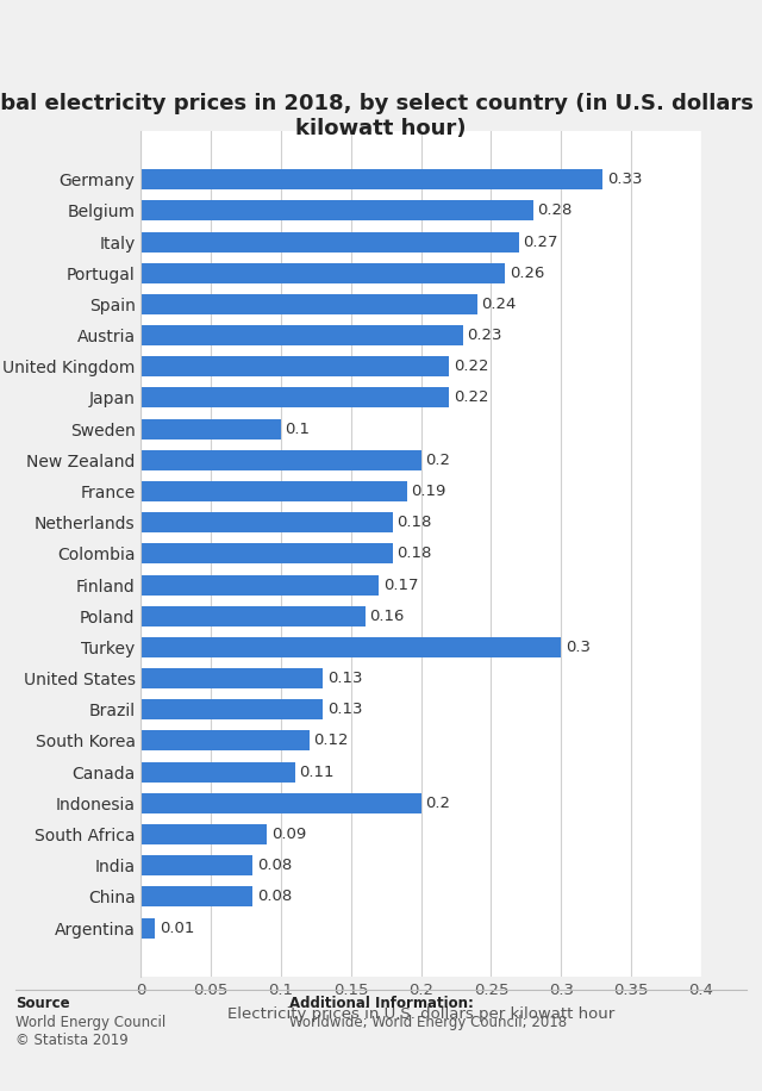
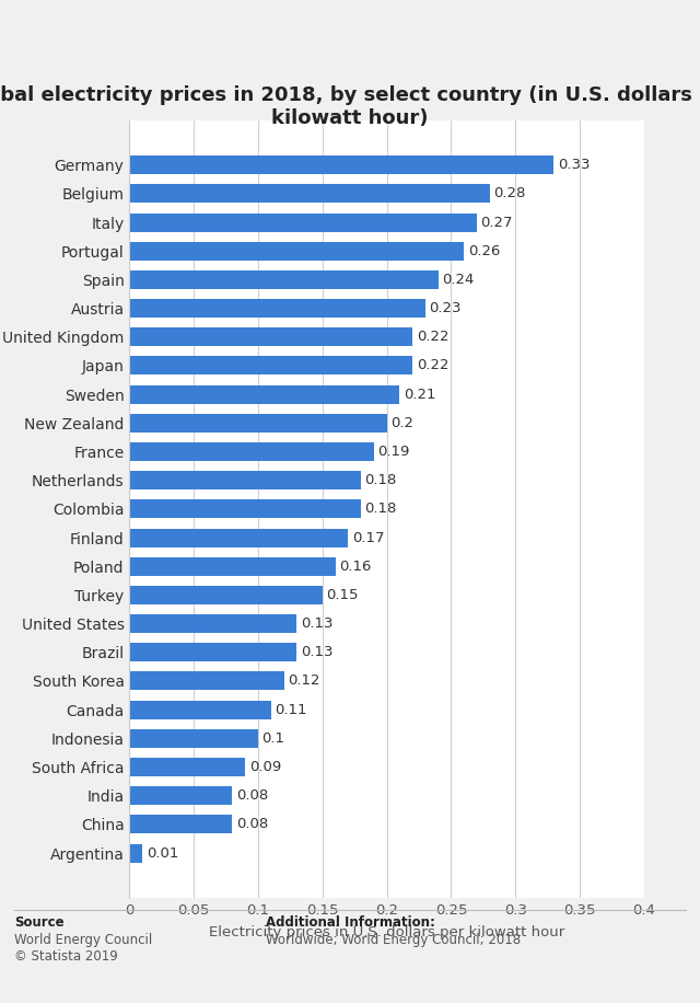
Sweden: 0.1 -> 0.21
Turkey: 0.3 -> 0.15
Indonesia: 0.2 -> 0.1
